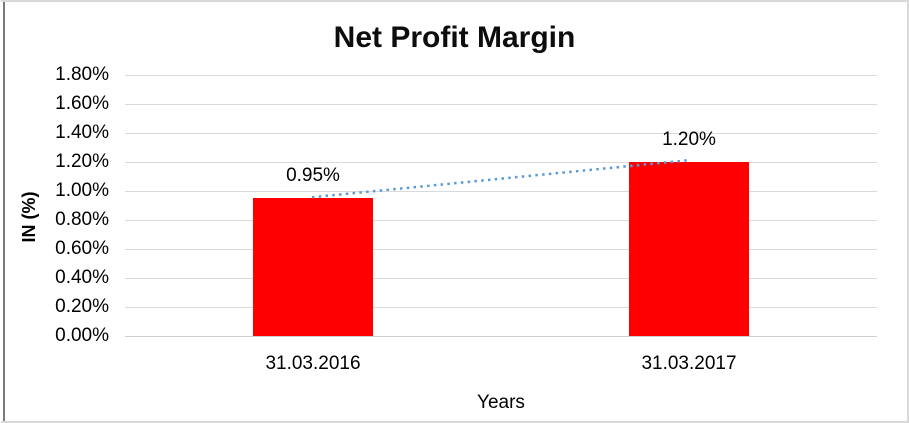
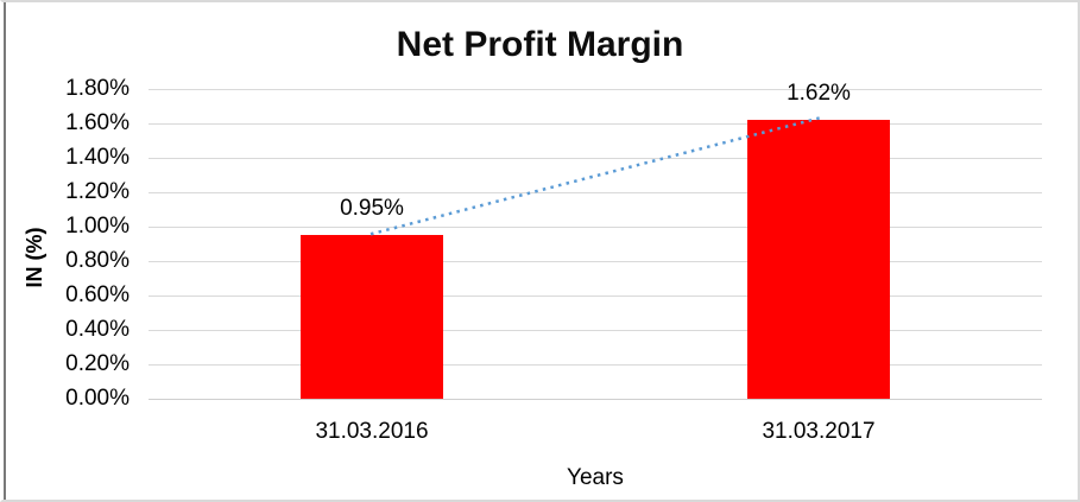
31.03.2017: 1.20% -> 1.62%
